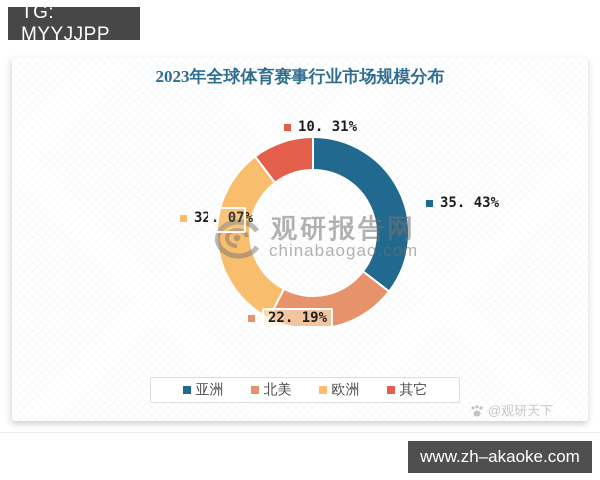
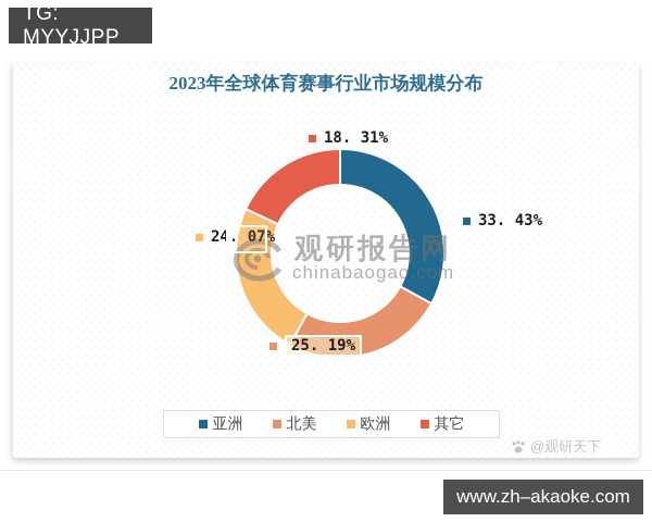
亚洲: 35 -> 33
北美: 22 -> 25
欧洲: 32 -> 24
其它: 10 -> 18
